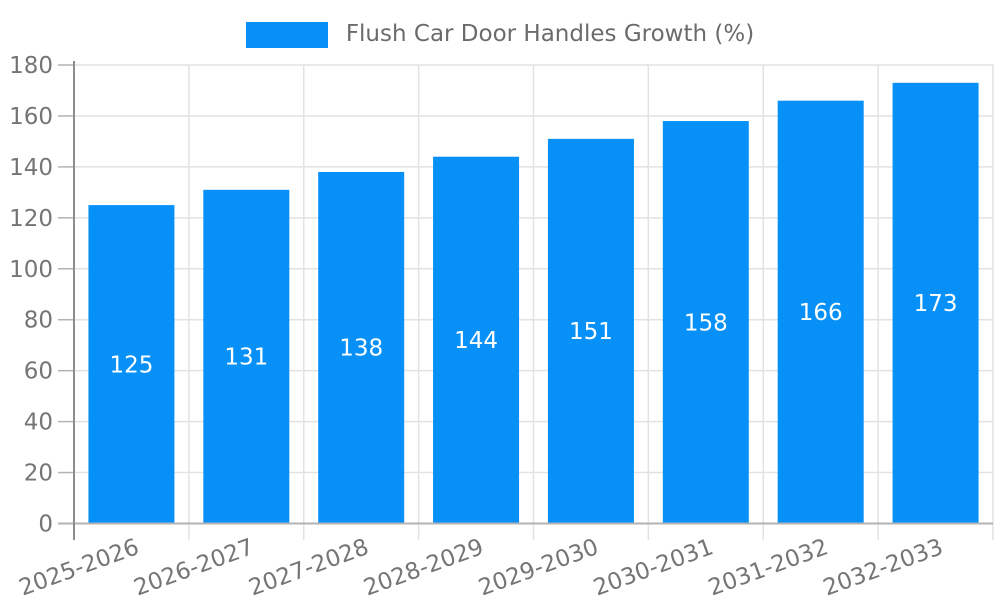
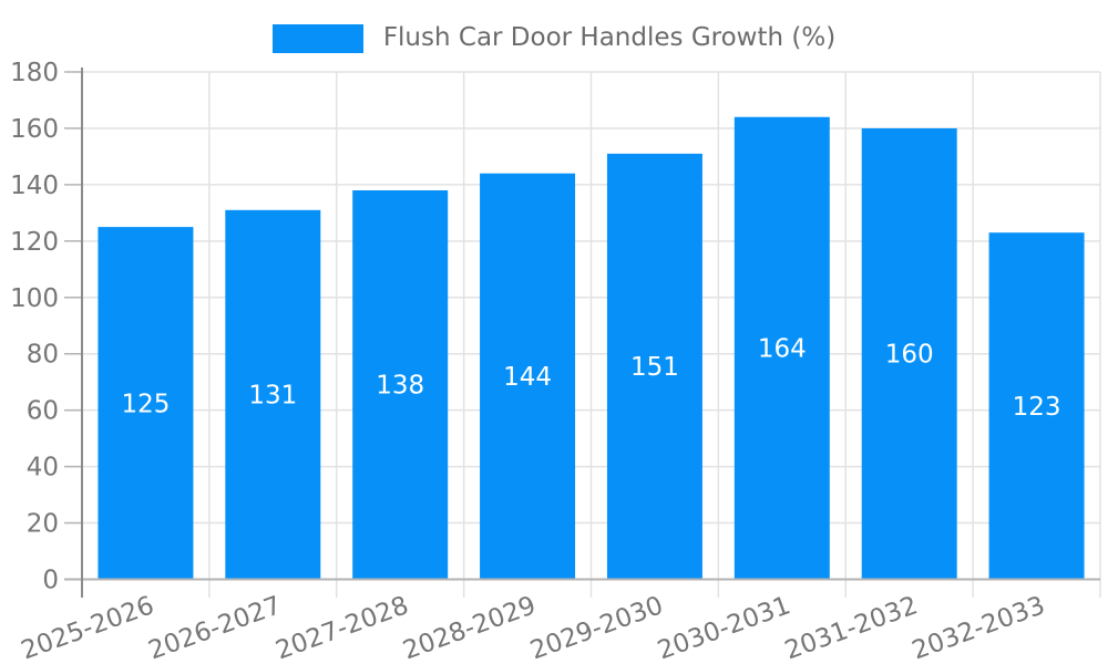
2030-2031: 158 -> 164
2031-2032: 166 -> 160
2032-2033: 173 -> 123
